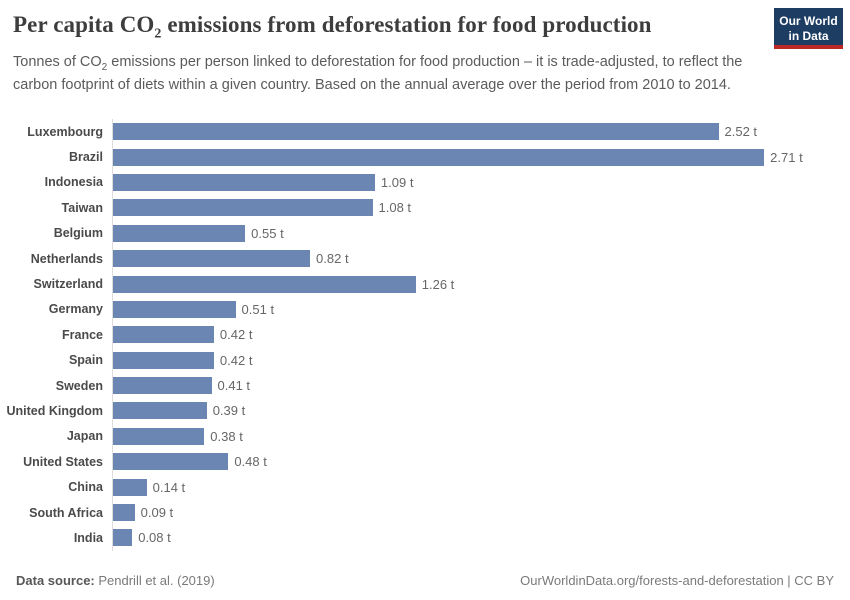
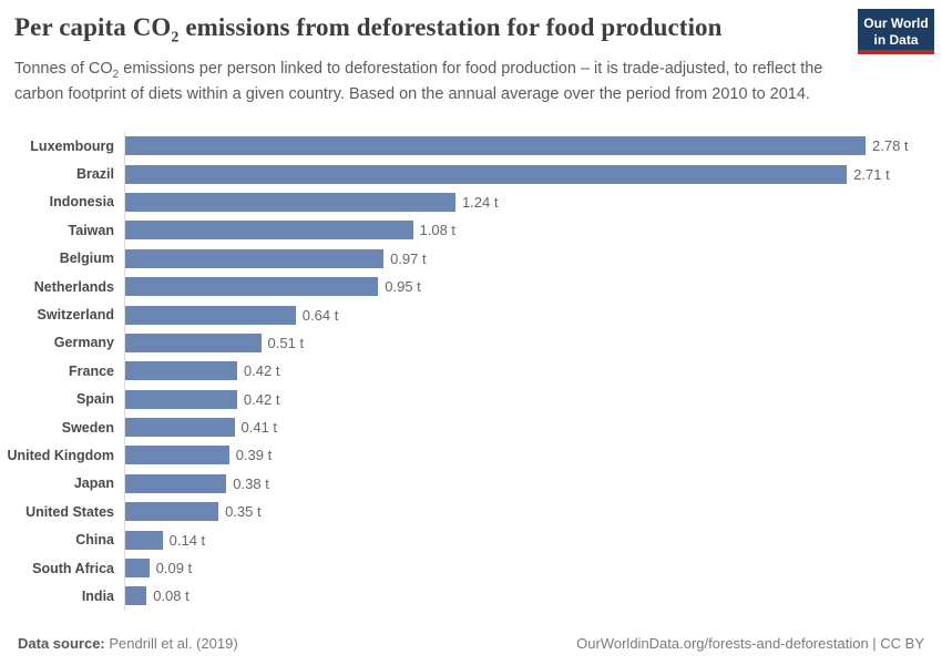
Luxembourg: 2.52 -> 2.78
Indonesia: 1.09 -> 1.24
Belgium: 0.55 -> 0.97
Netherlands: 0.82 -> 0.95
Switzerland: 1.26 -> 0.64
United States: 0.48 -> 0.35
